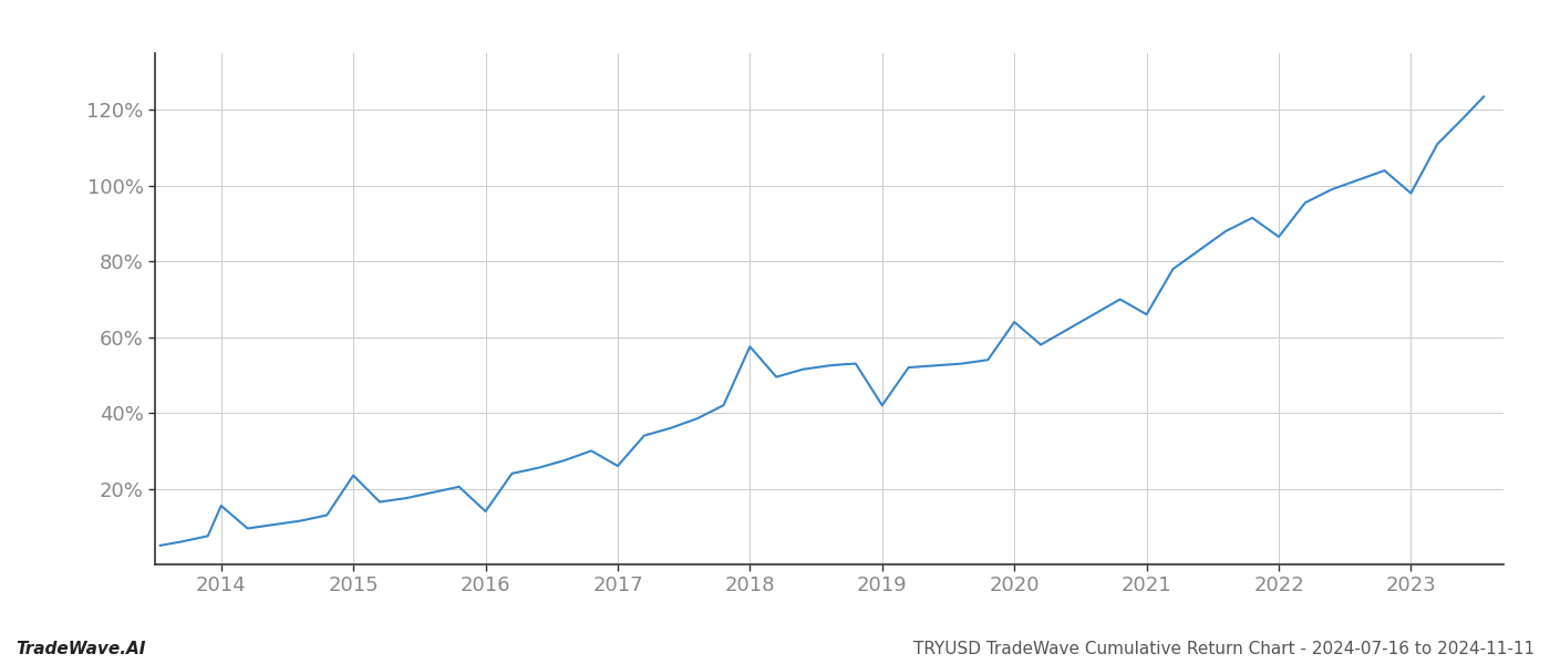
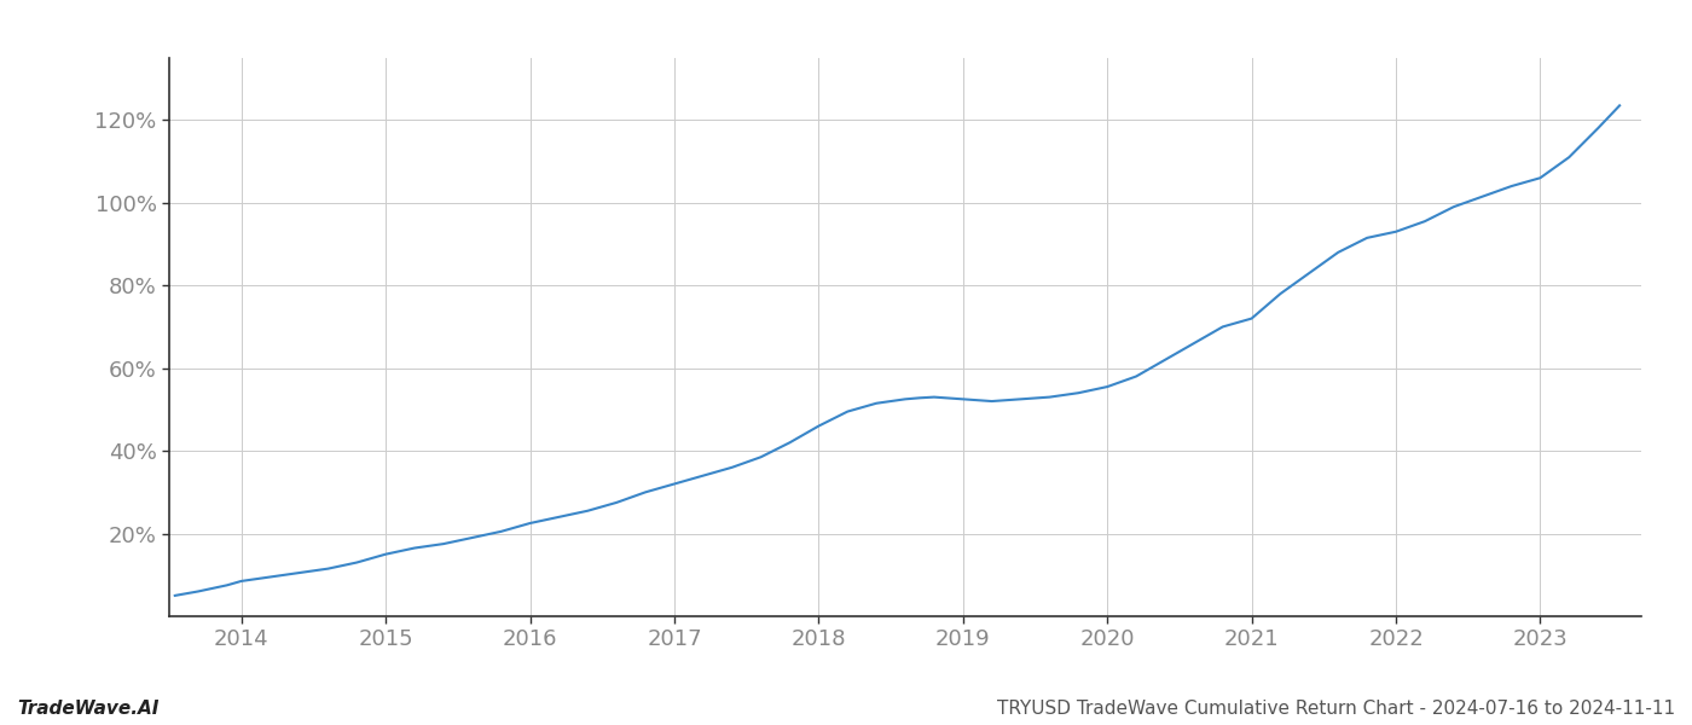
2014: 15.5% -> 8.5%
2015: 23.5% -> 15.0%
2016: 14.0% -> 22.5%
2017: 26.0% -> 32.0%
2018: 57.5% -> 46.0%
2019: 42.0% -> 52.5%
2020: 64.0% -> 55.5%
2021: 66.0% -> 72.0%
2022: 86.5% -> 93.0%
2023: 98.0% -> 106.0%
